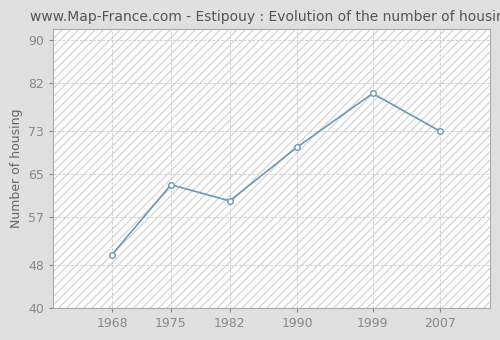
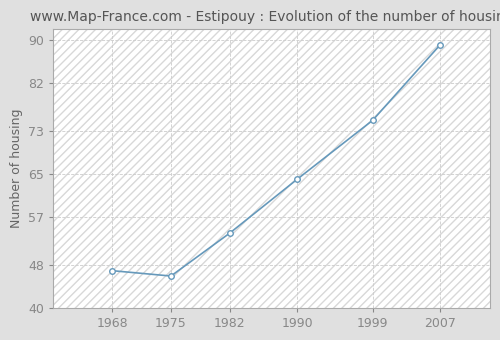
1968: 50 -> 47
1975: 63 -> 46
1982: 60 -> 54
1990: 70 -> 64
1999: 80 -> 75
2007: 73 -> 89
